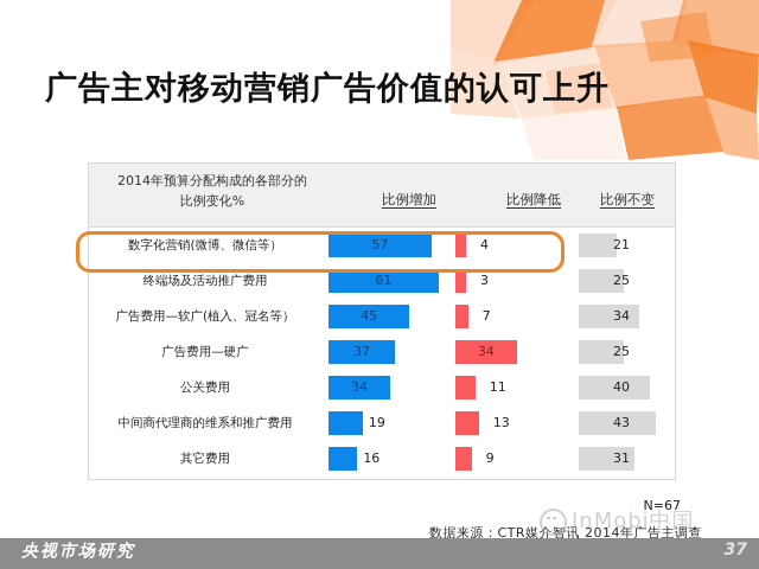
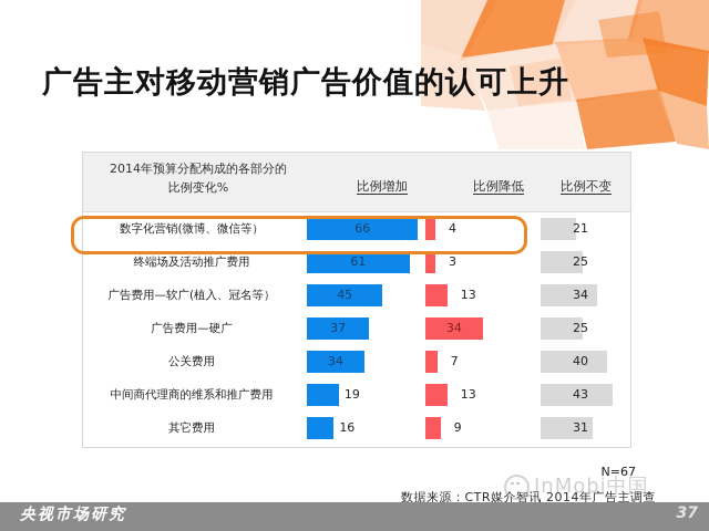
比例增加/数字化营销(微博、微信等）: 57 -> 66
比例降低/广告费用—软广(植入、冠名等）: 7 -> 13
比例降低/公关费用: 11 -> 7
